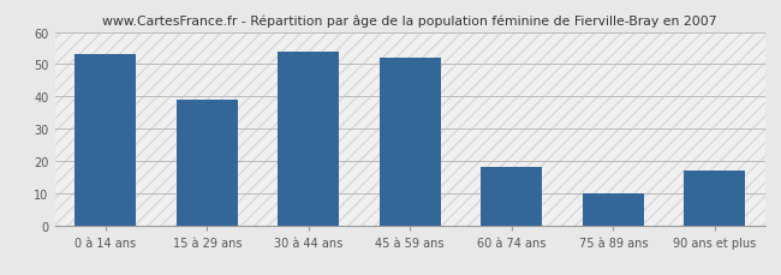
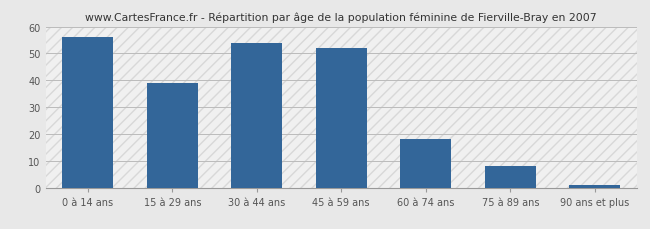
0 à 14 ans: 53 -> 56
75 à 89 ans: 10 -> 8
90 ans et plus: 17 -> 1
